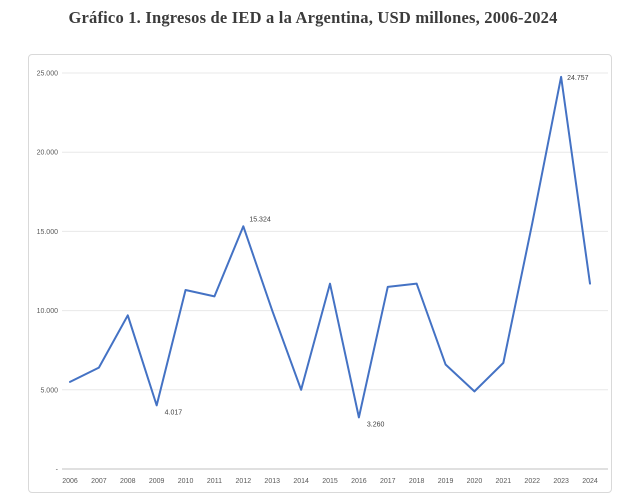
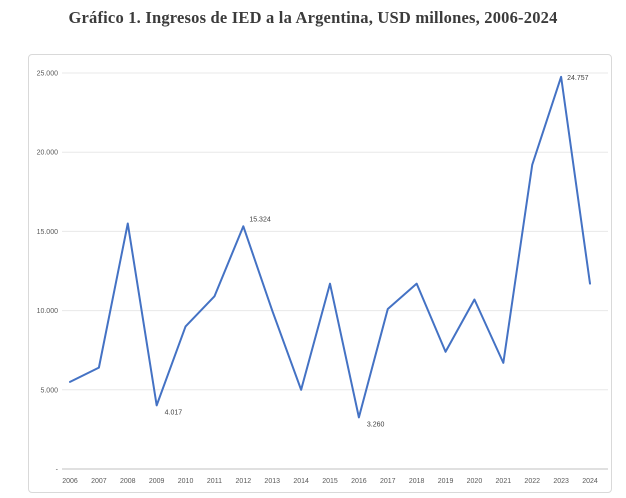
2008: 9700 -> 15500
2010: 11300 -> 9000
2017: 11500 -> 10100
2019: 6600 -> 7400
2020: 4900 -> 10700
2022: 15500 -> 19200
